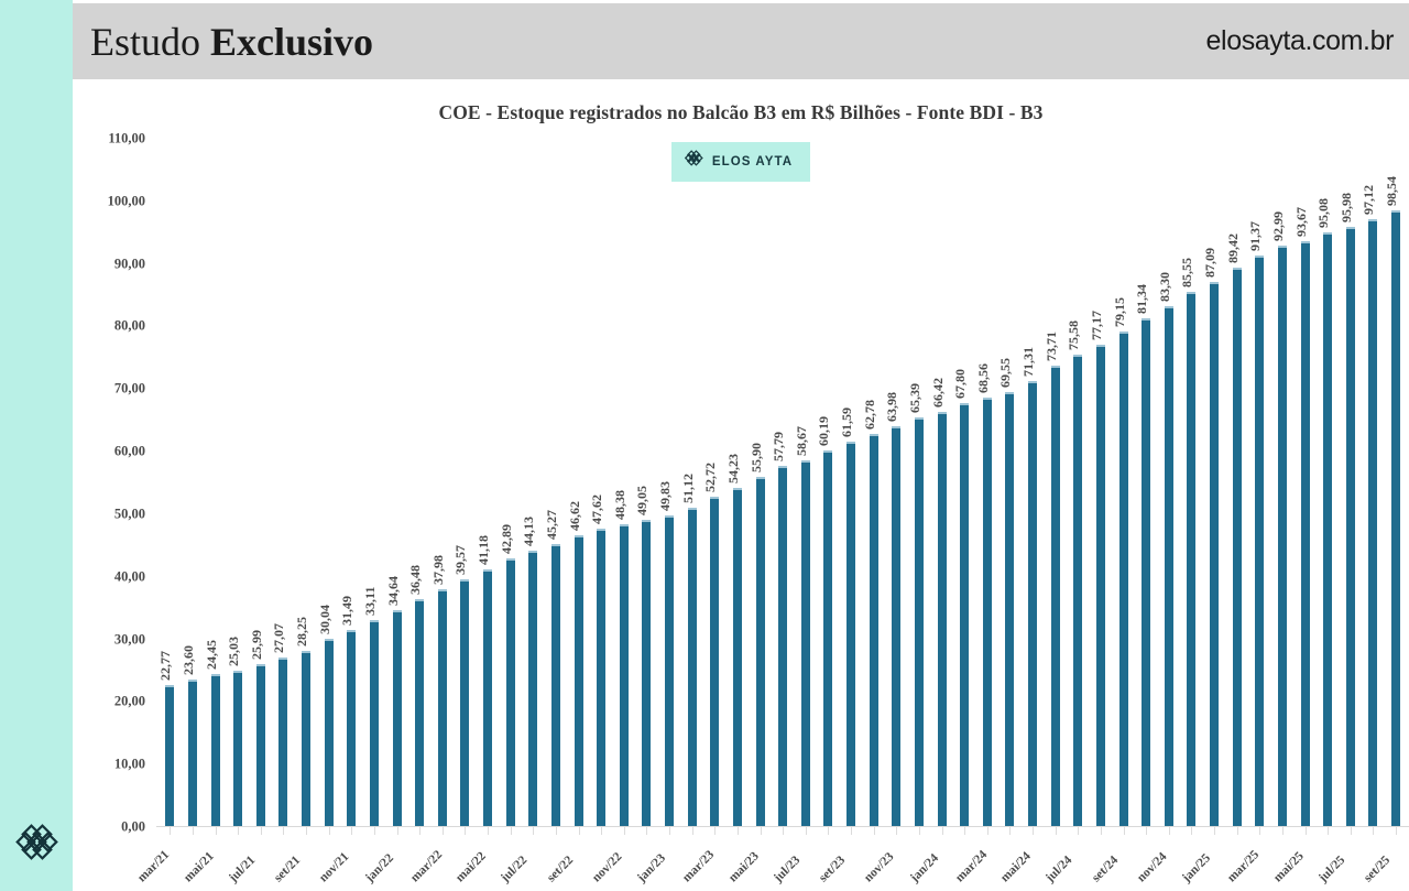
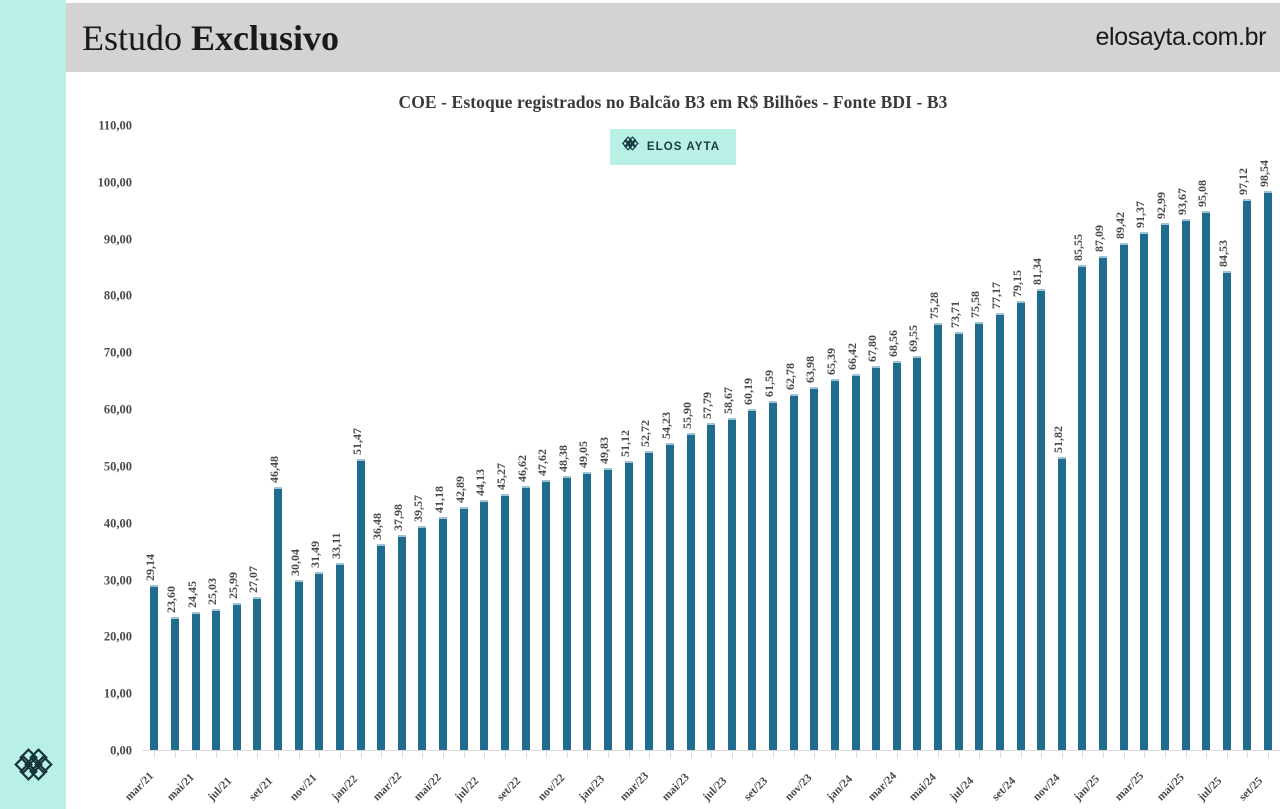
mar/21: 22,77 -> 29,14
set/21: 28,25 -> 46,48
jan/22: 34,64 -> 51,47
mai/24: 71,31 -> 75,28
nov/24: 83,30 -> 51,82
jul/25: 95,98 -> 84,53
